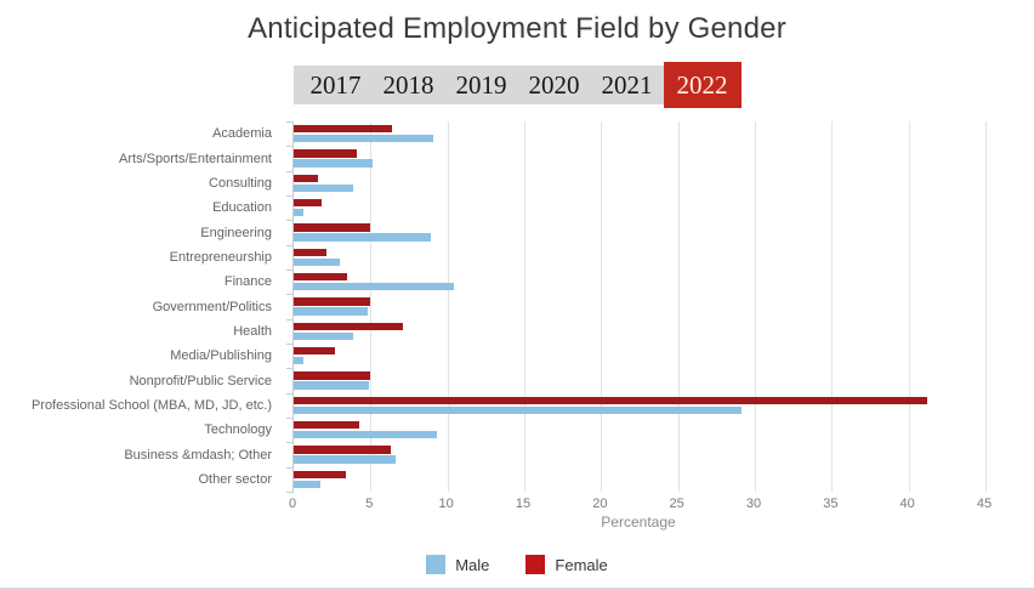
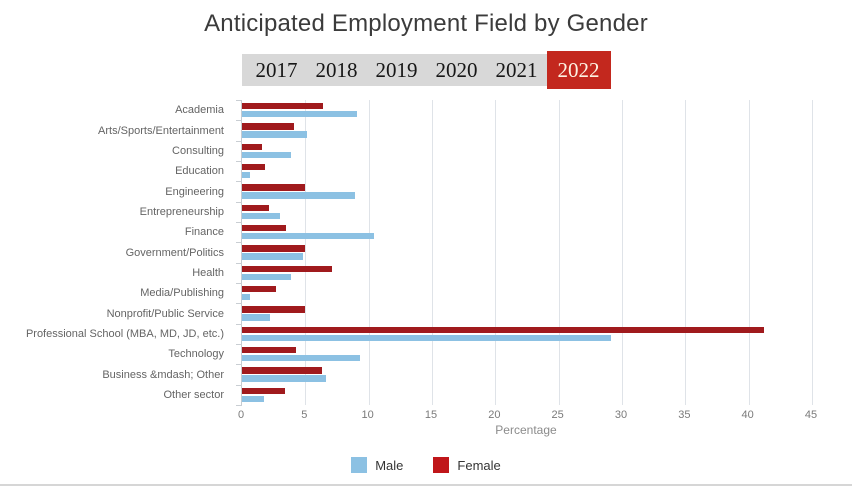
Male/Nonprofit/Public Service: 4.9 -> 2.2
